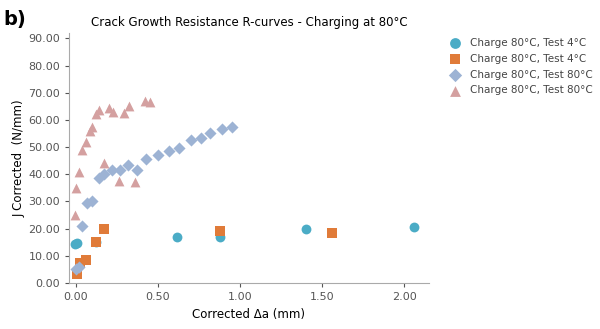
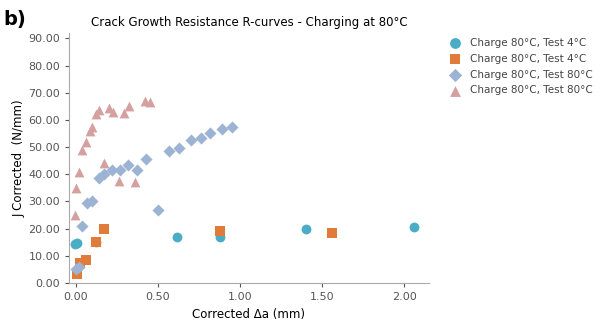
Charge 80°C, Test 80°C/0.50: 47.0 -> 27.0
